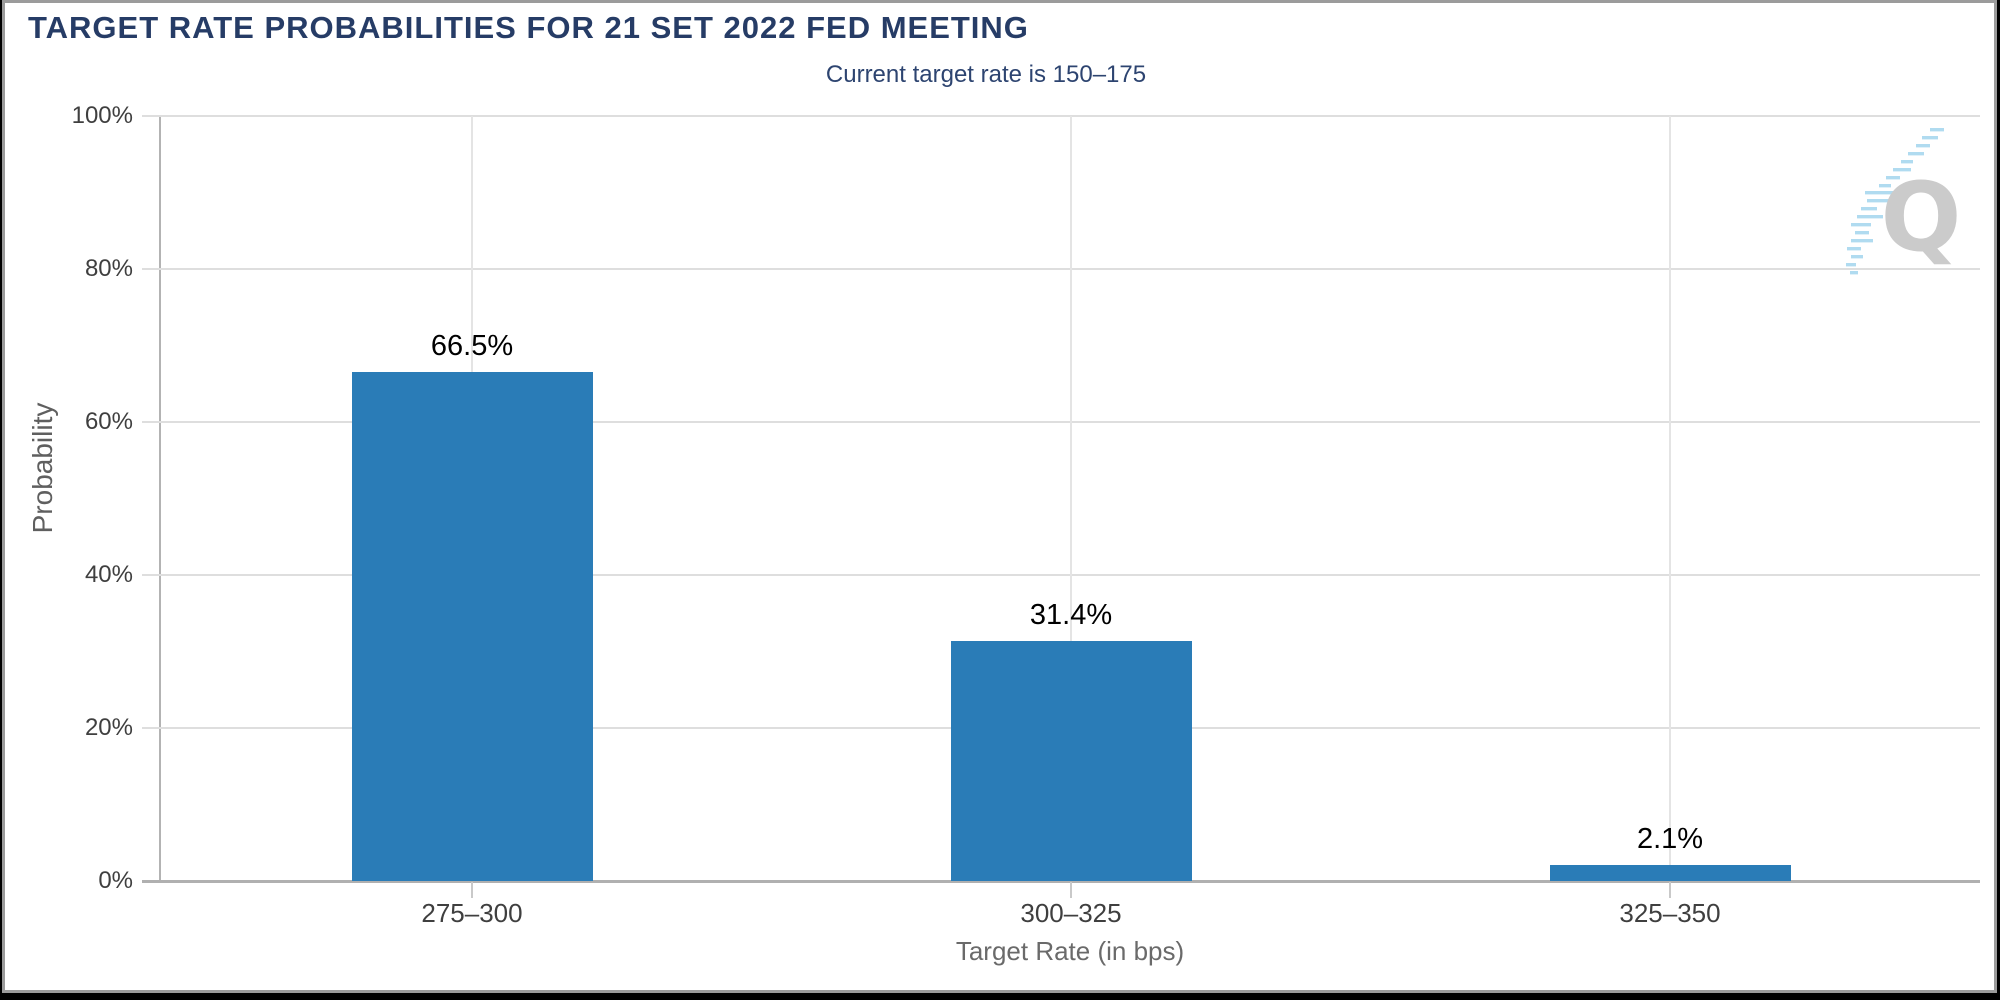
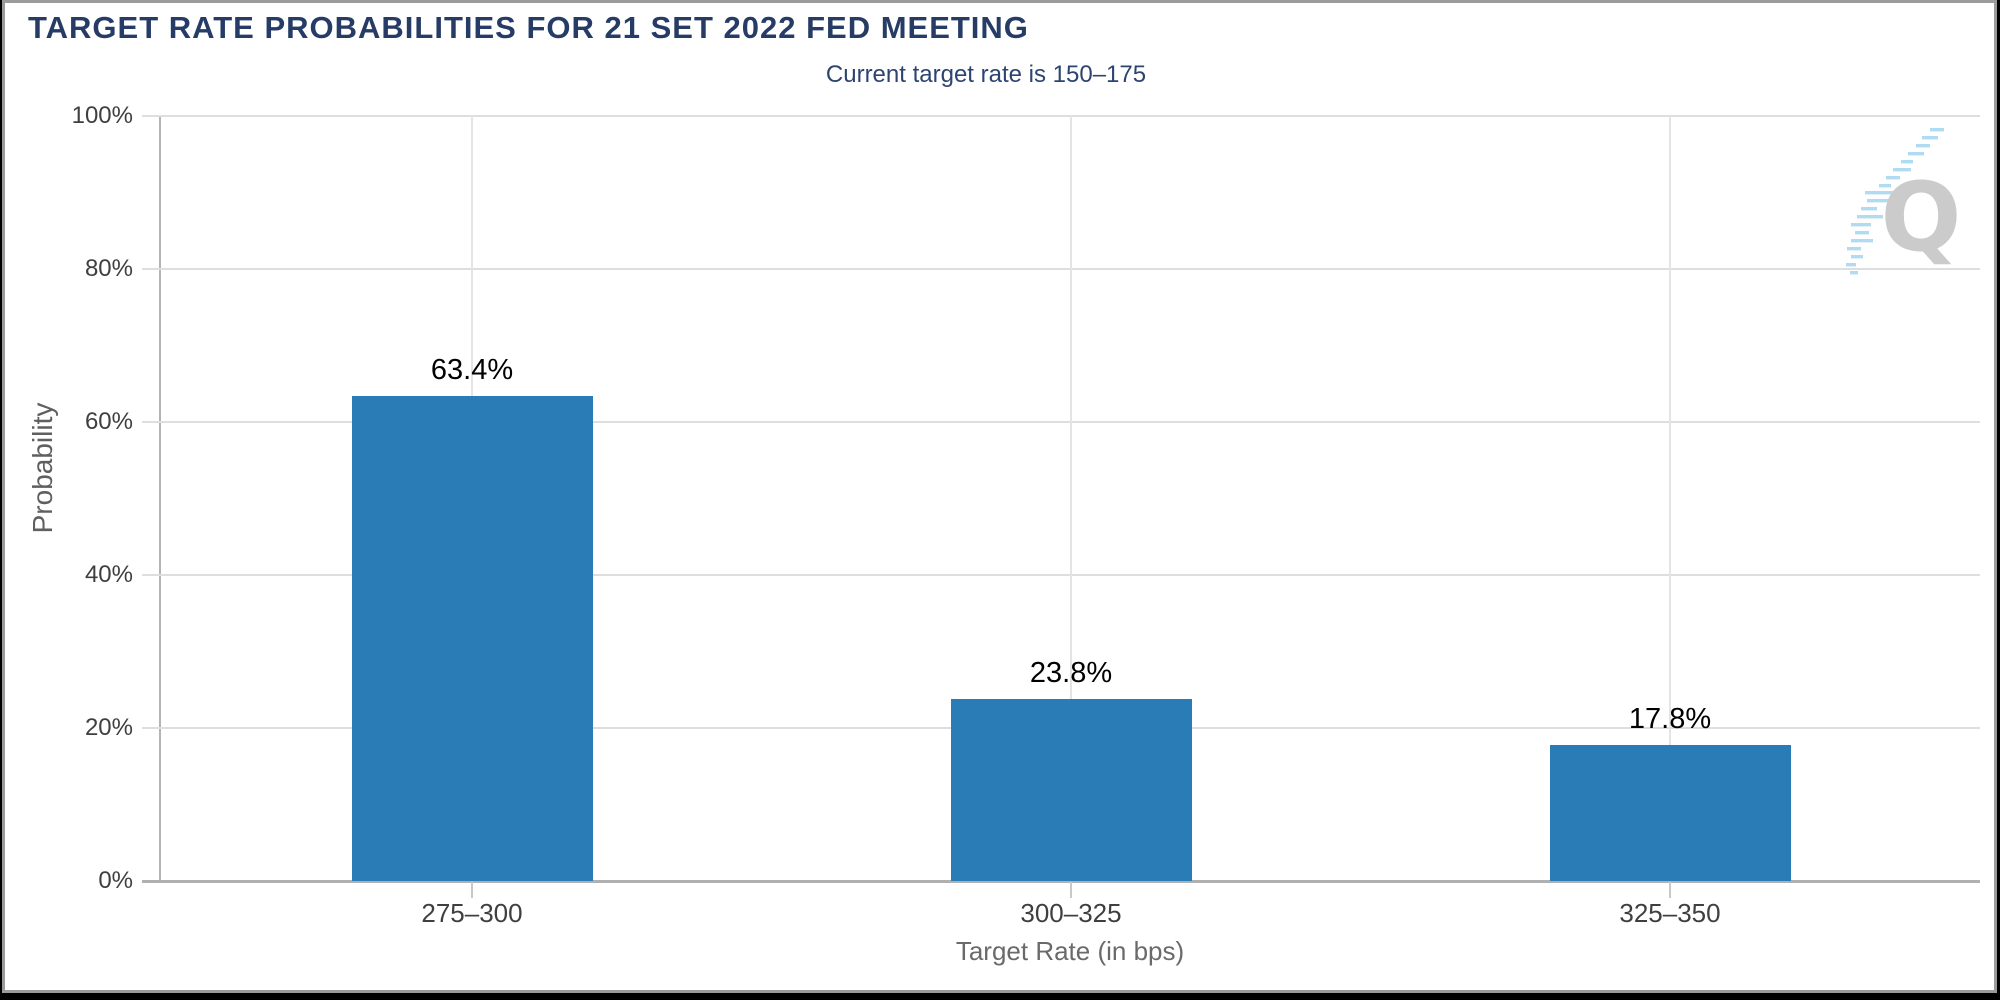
275–300: 66.5% -> 63.4%
300–325: 31.4% -> 23.8%
325–350: 2.1% -> 17.8%
